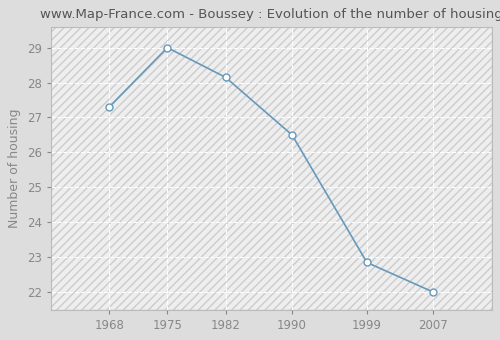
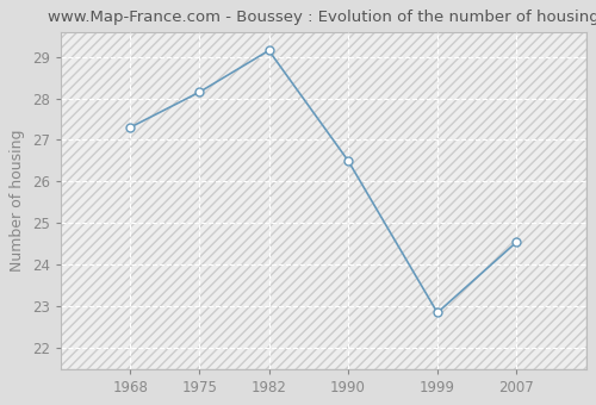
1975: 29.00 -> 28.15
1982: 28.15 -> 29.15
2007: 22.00 -> 24.55
